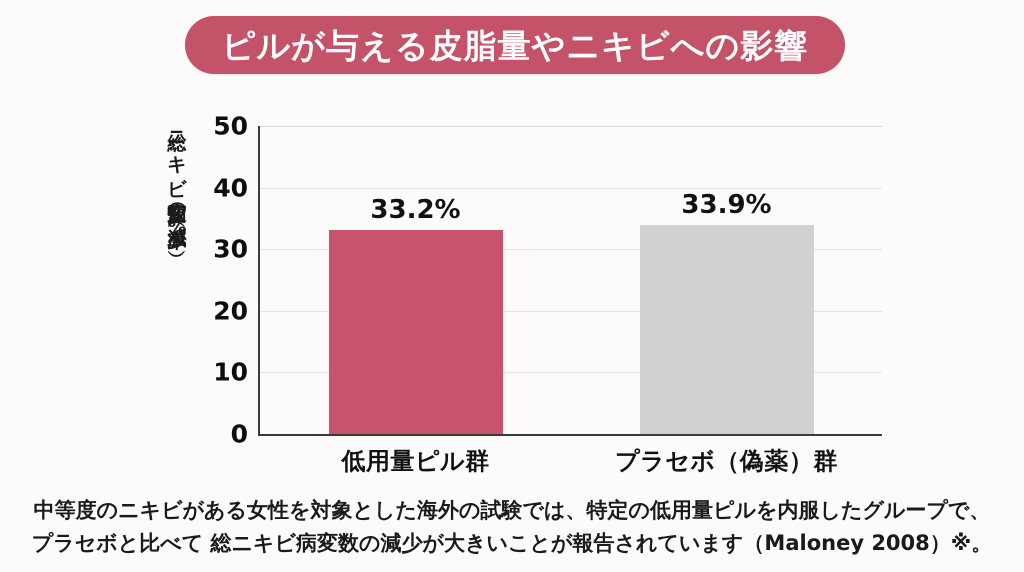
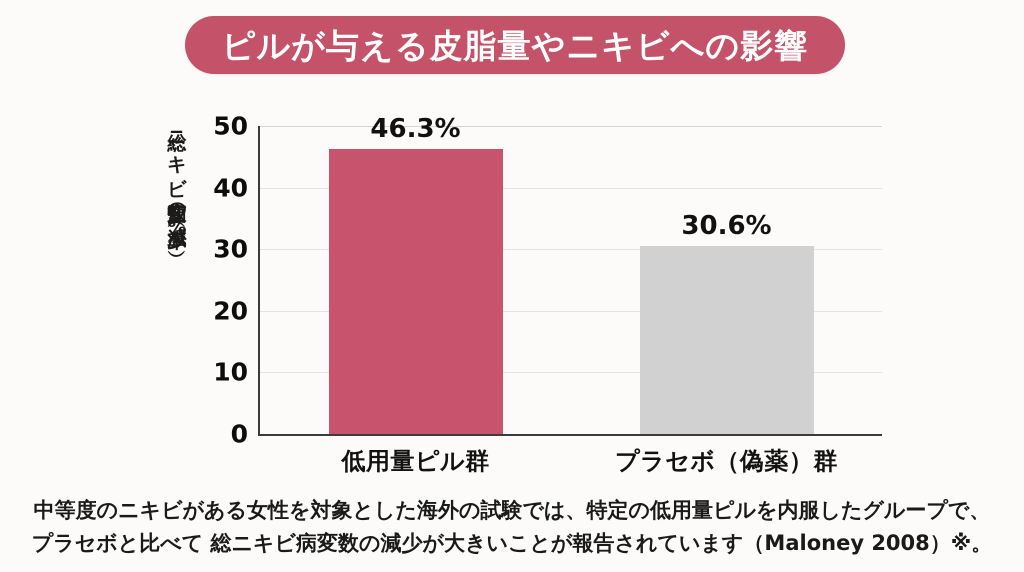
低用量ピル群: 33.2% -> 46.3%
プラセボ（偽薬）群: 33.9% -> 30.6%
